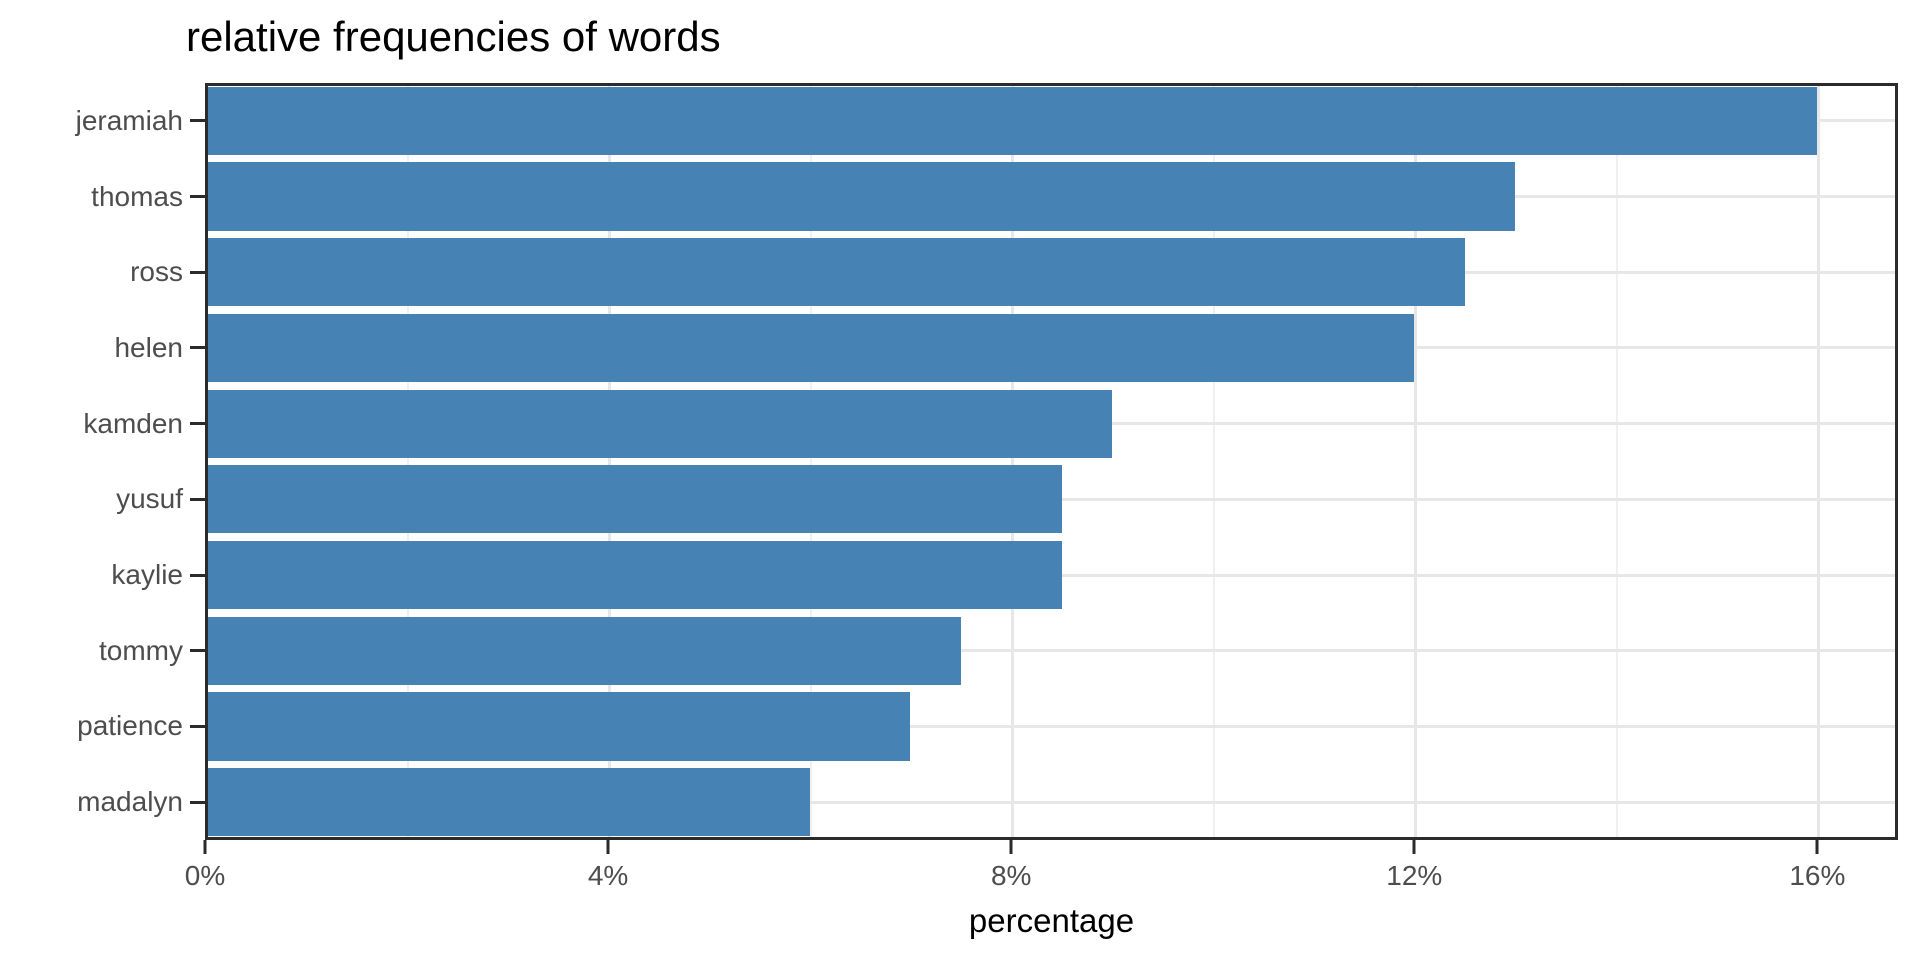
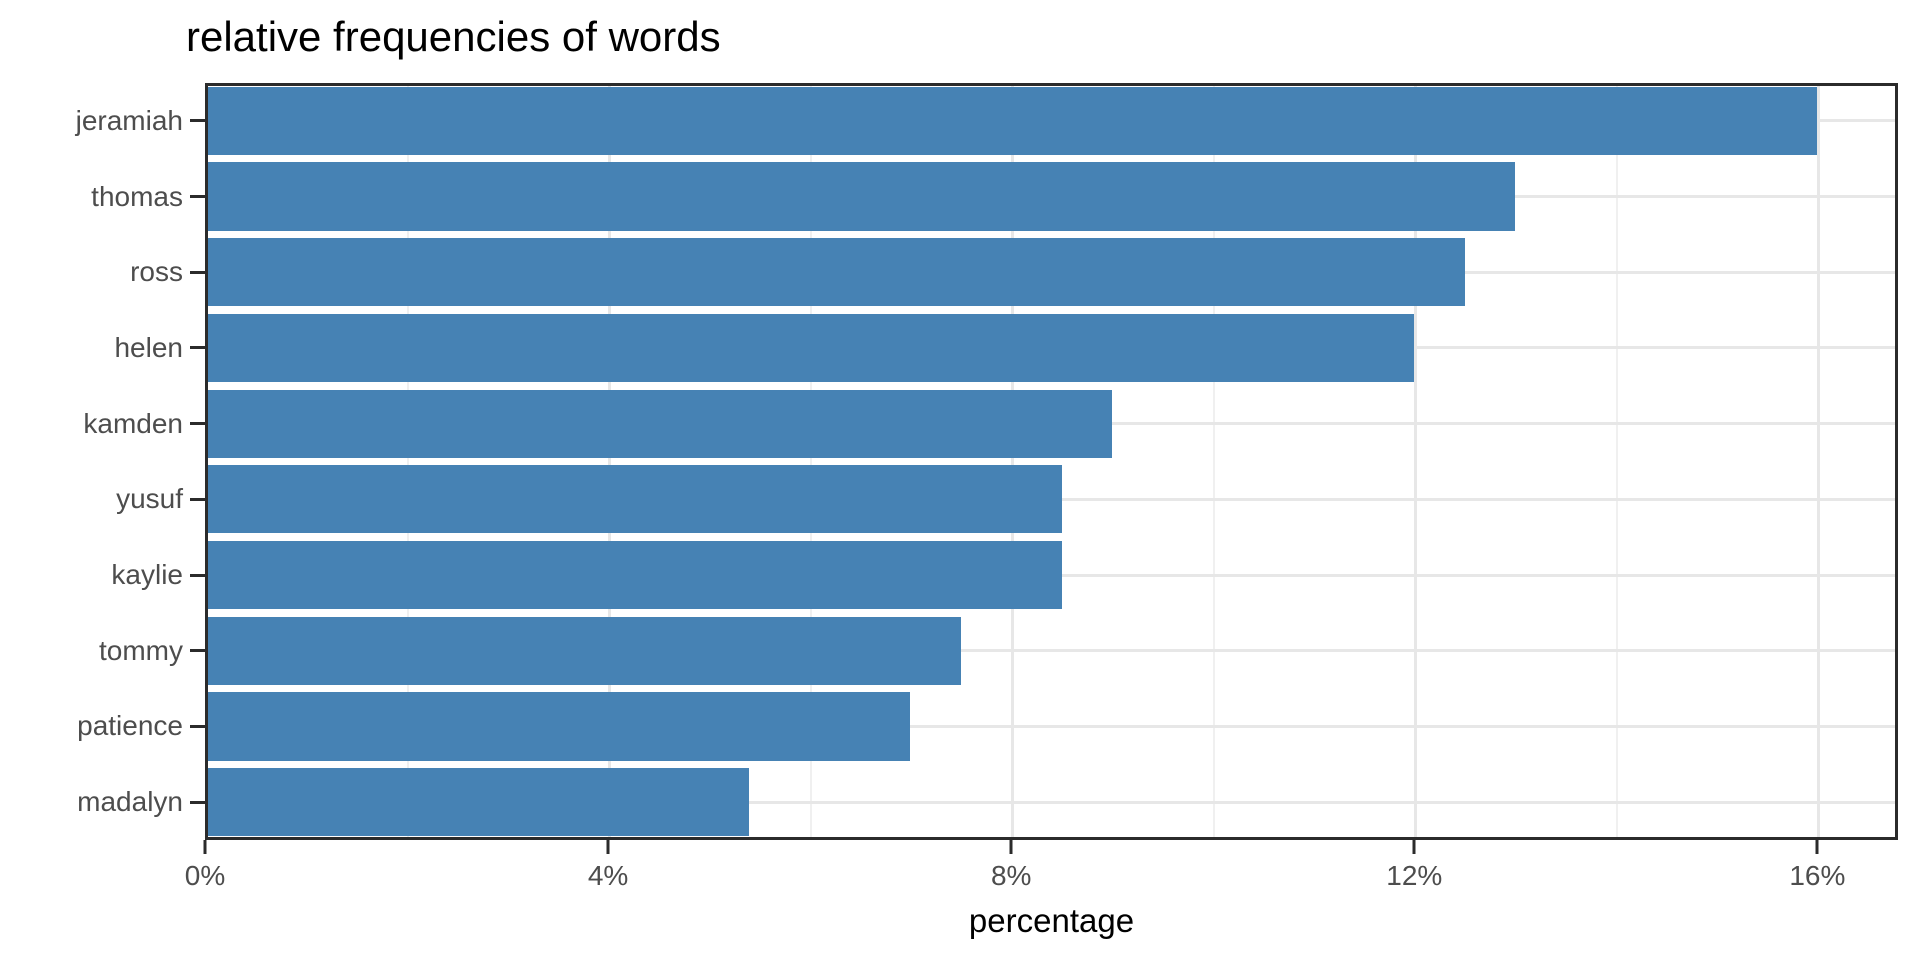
madalyn: 6.0% -> 5.4%
